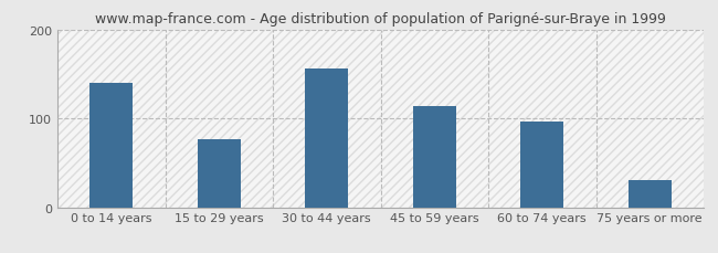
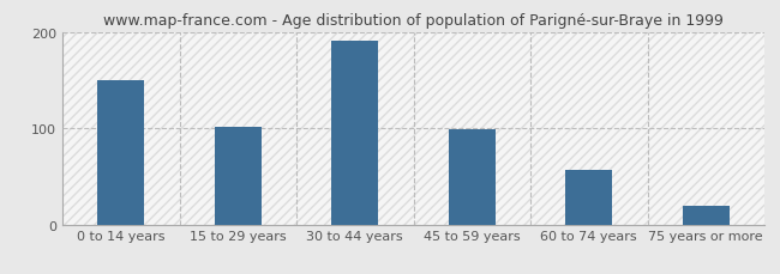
0 to 14 years: 140 -> 150
15 to 29 years: 76 -> 101
30 to 44 years: 156 -> 191
45 to 59 years: 114 -> 99
60 to 74 years: 96 -> 57
75 years or more: 30 -> 20
